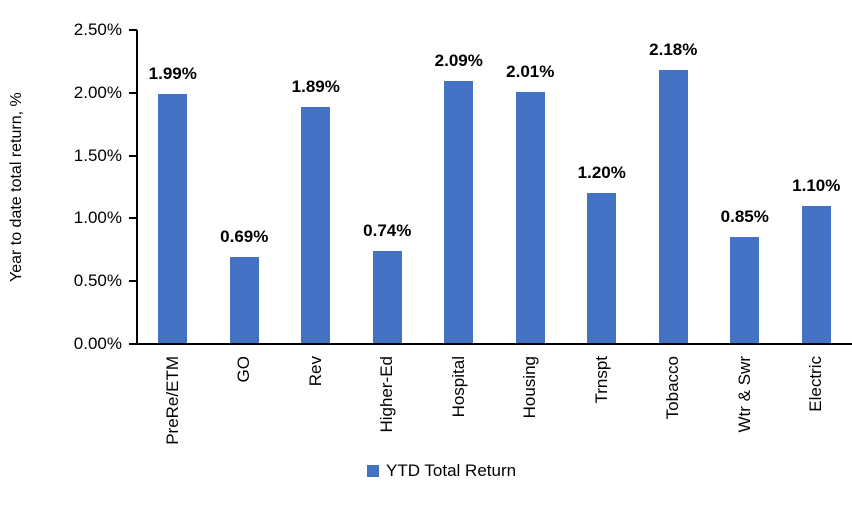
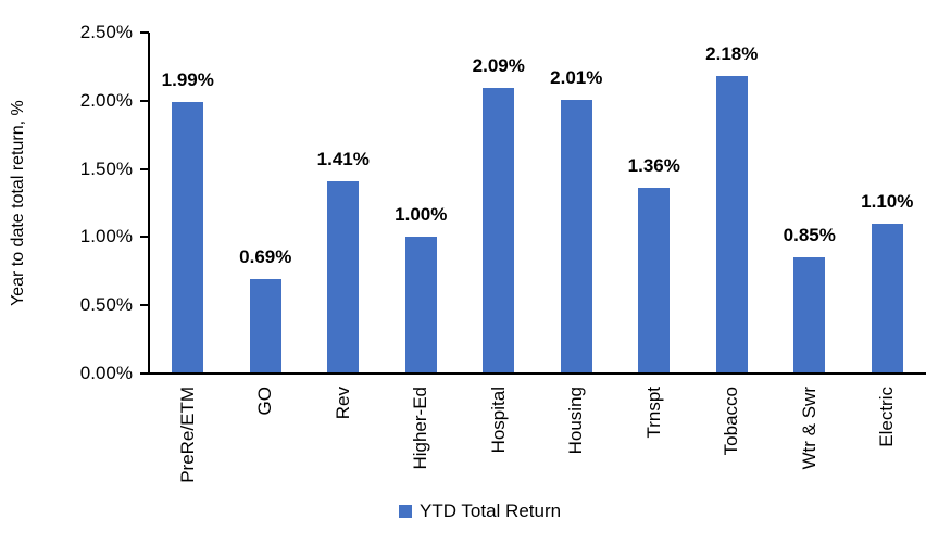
Rev: 1.89% -> 1.41%
Higher-Ed: 0.74% -> 1.00%
Trnspt: 1.20% -> 1.36%
